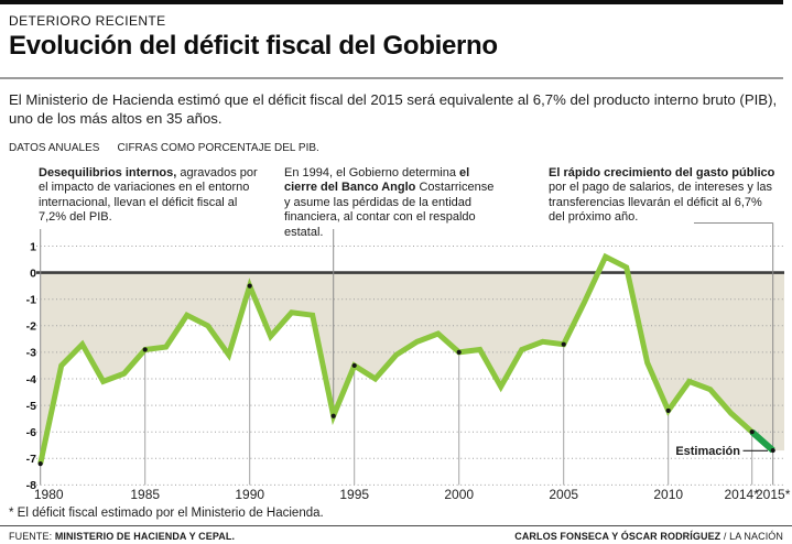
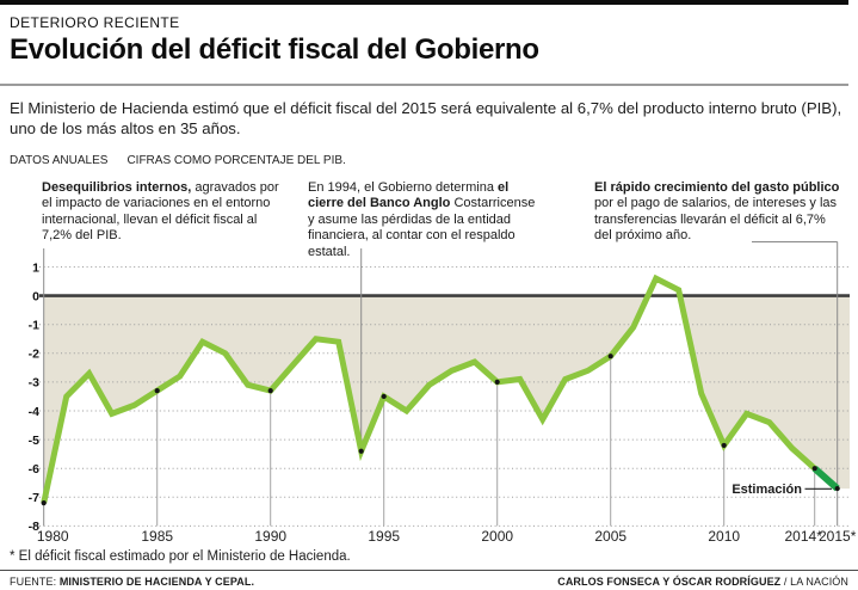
1985: -2.9 -> -3.3
1990: -0.5 -> -3.3
2005: -2.7 -> -2.1
